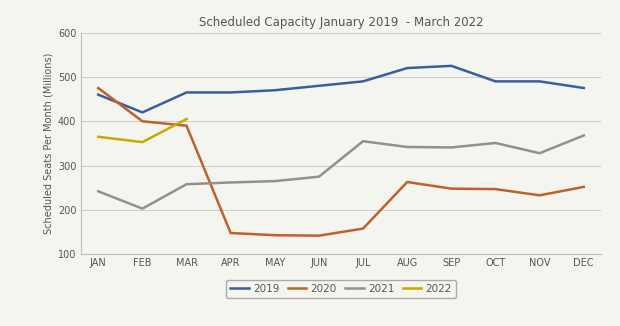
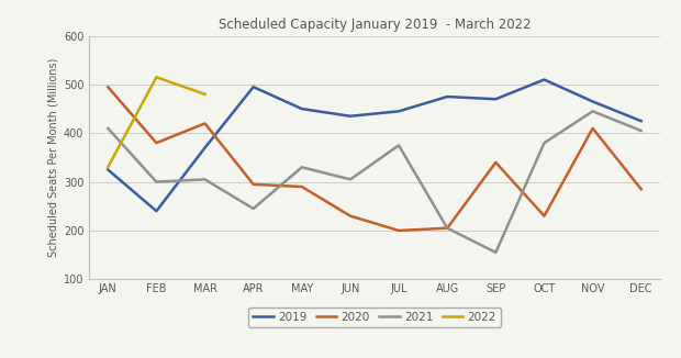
2019/JAN: 460 -> 325
2020/JAN: 475 -> 495
2021/JAN: 242 -> 410
2022/JAN: 365 -> 330
2019/FEB: 420 -> 240
2020/FEB: 400 -> 380
2021/FEB: 203 -> 300
2022/FEB: 353 -> 515
2019/MAR: 465 -> 370
2020/MAR: 390 -> 420
2021/MAR: 258 -> 305
2022/MAR: 405 -> 480
2019/APR: 465 -> 495
2020/APR: 148 -> 295
2021/APR: 262 -> 245
2019/MAY: 470 -> 450
2020/MAY: 143 -> 290
2021/MAY: 265 -> 330
2019/JUN: 480 -> 435
2020/JUN: 142 -> 230
2021/JUN: 275 -> 305
2019/JUL: 490 -> 445
2020/JUL: 158 -> 200
2021/JUL: 355 -> 375
2019/AUG: 520 -> 475
2020/AUG: 263 -> 205
2021/AUG: 342 -> 205
2019/SEP: 525 -> 470
2020/SEP: 248 -> 340
2021/SEP: 341 -> 155
2019/OCT: 490 -> 510
2020/OCT: 247 -> 230
2021/OCT: 351 -> 380
2019/NOV: 490 -> 465
2020/NOV: 233 -> 410
2021/NOV: 328 -> 445
2019/DEC: 475 -> 425
2020/DEC: 252 -> 285
2021/DEC: 368 -> 405
